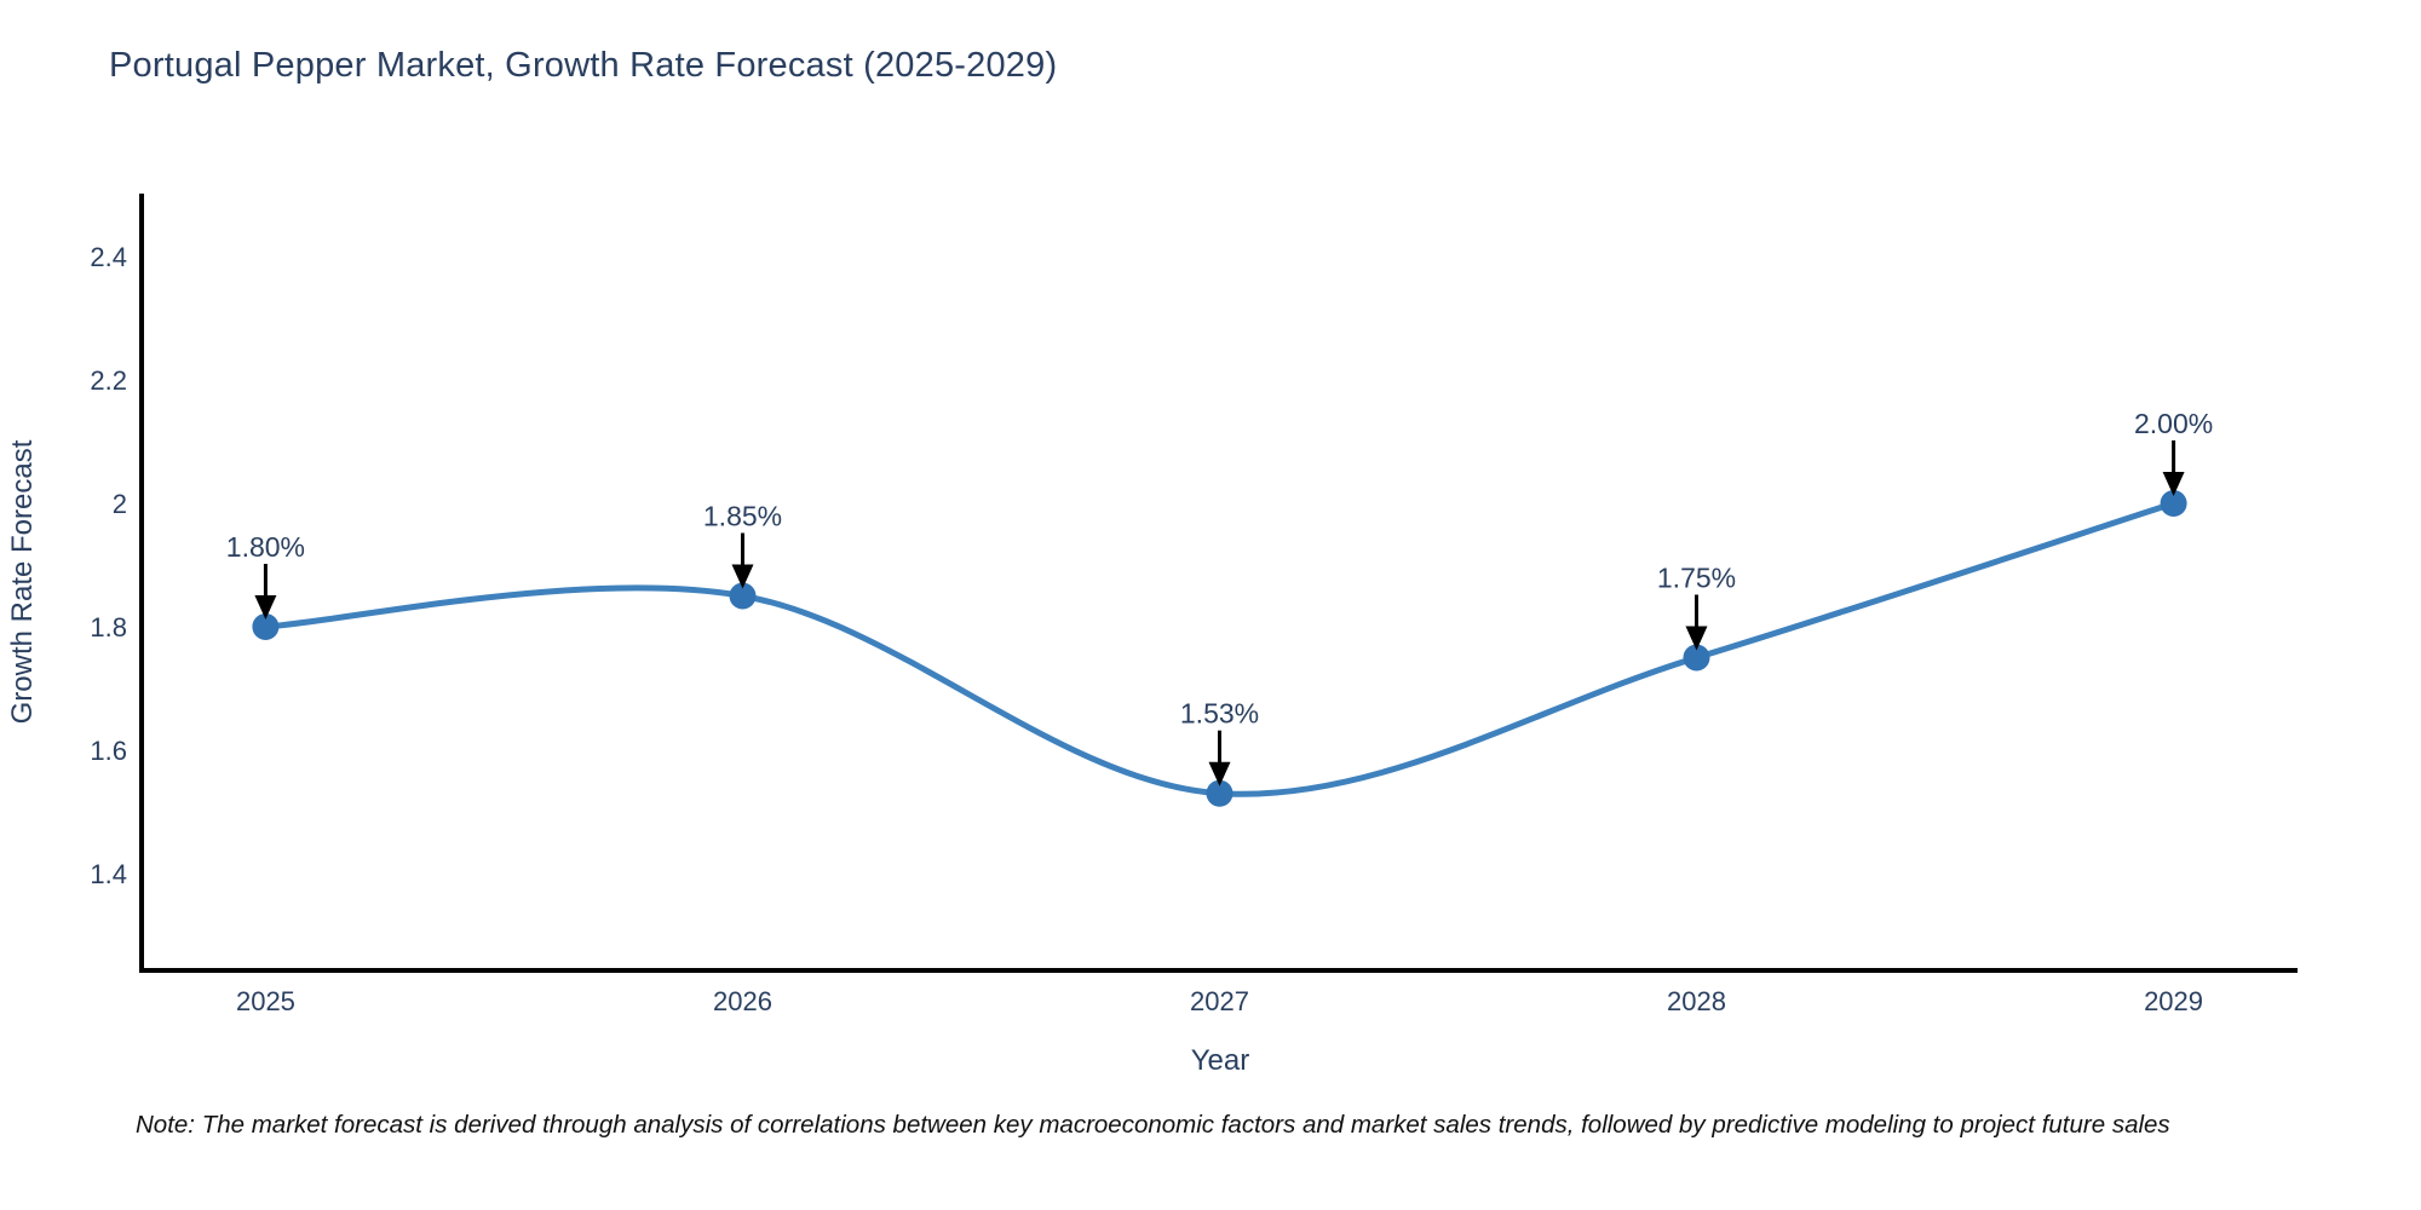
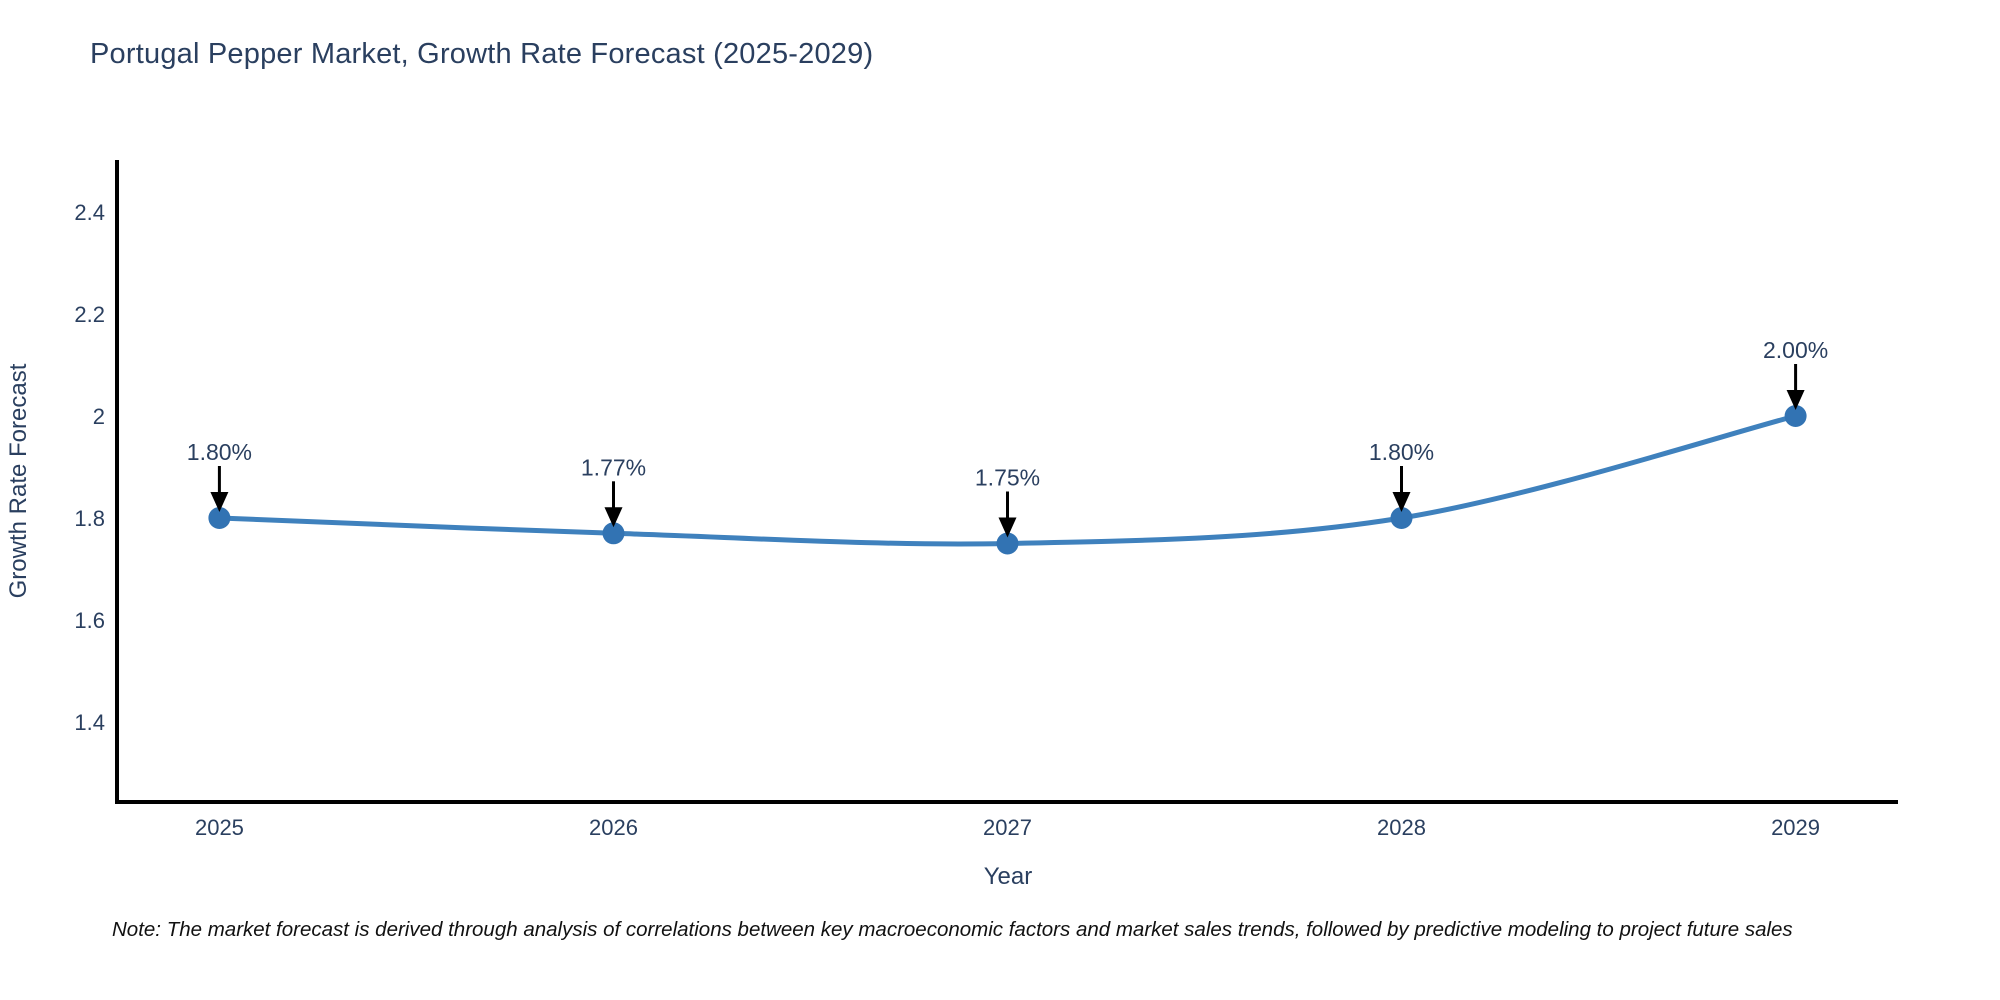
2026: 1.85% -> 1.77%
2027: 1.53% -> 1.75%
2028: 1.75% -> 1.80%
